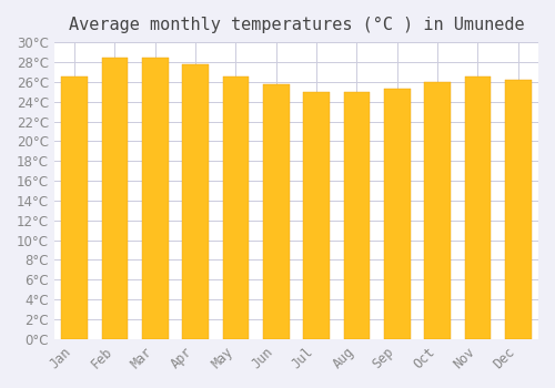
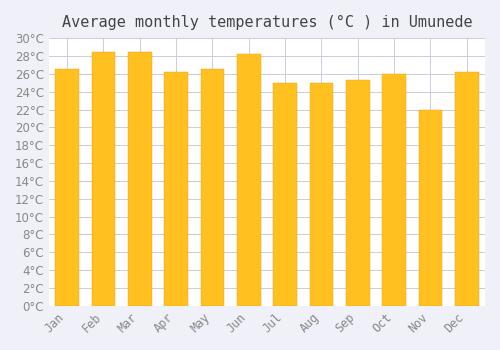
Apr: 27.8°C -> 26.2°C
Jun: 25.8°C -> 28.2°C
Nov: 26.5°C -> 22.0°C
